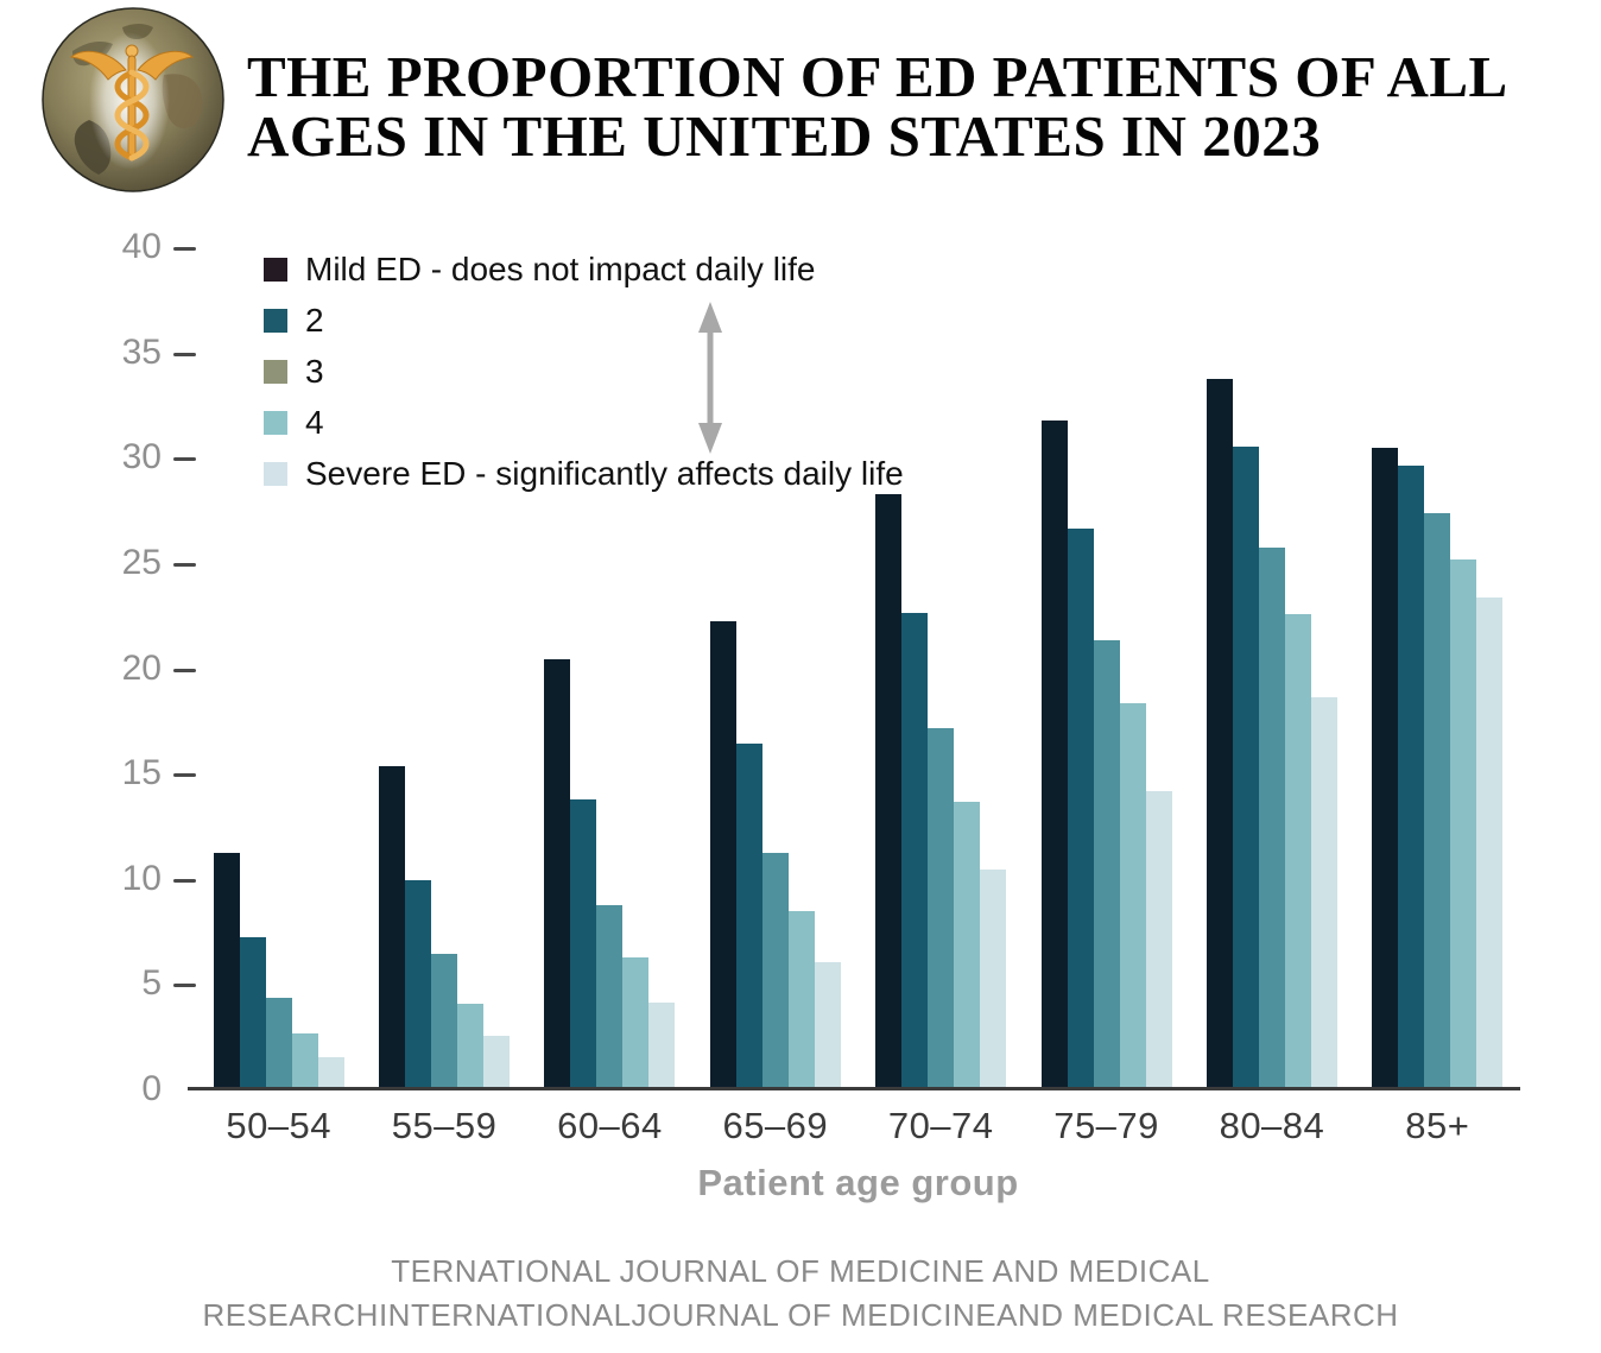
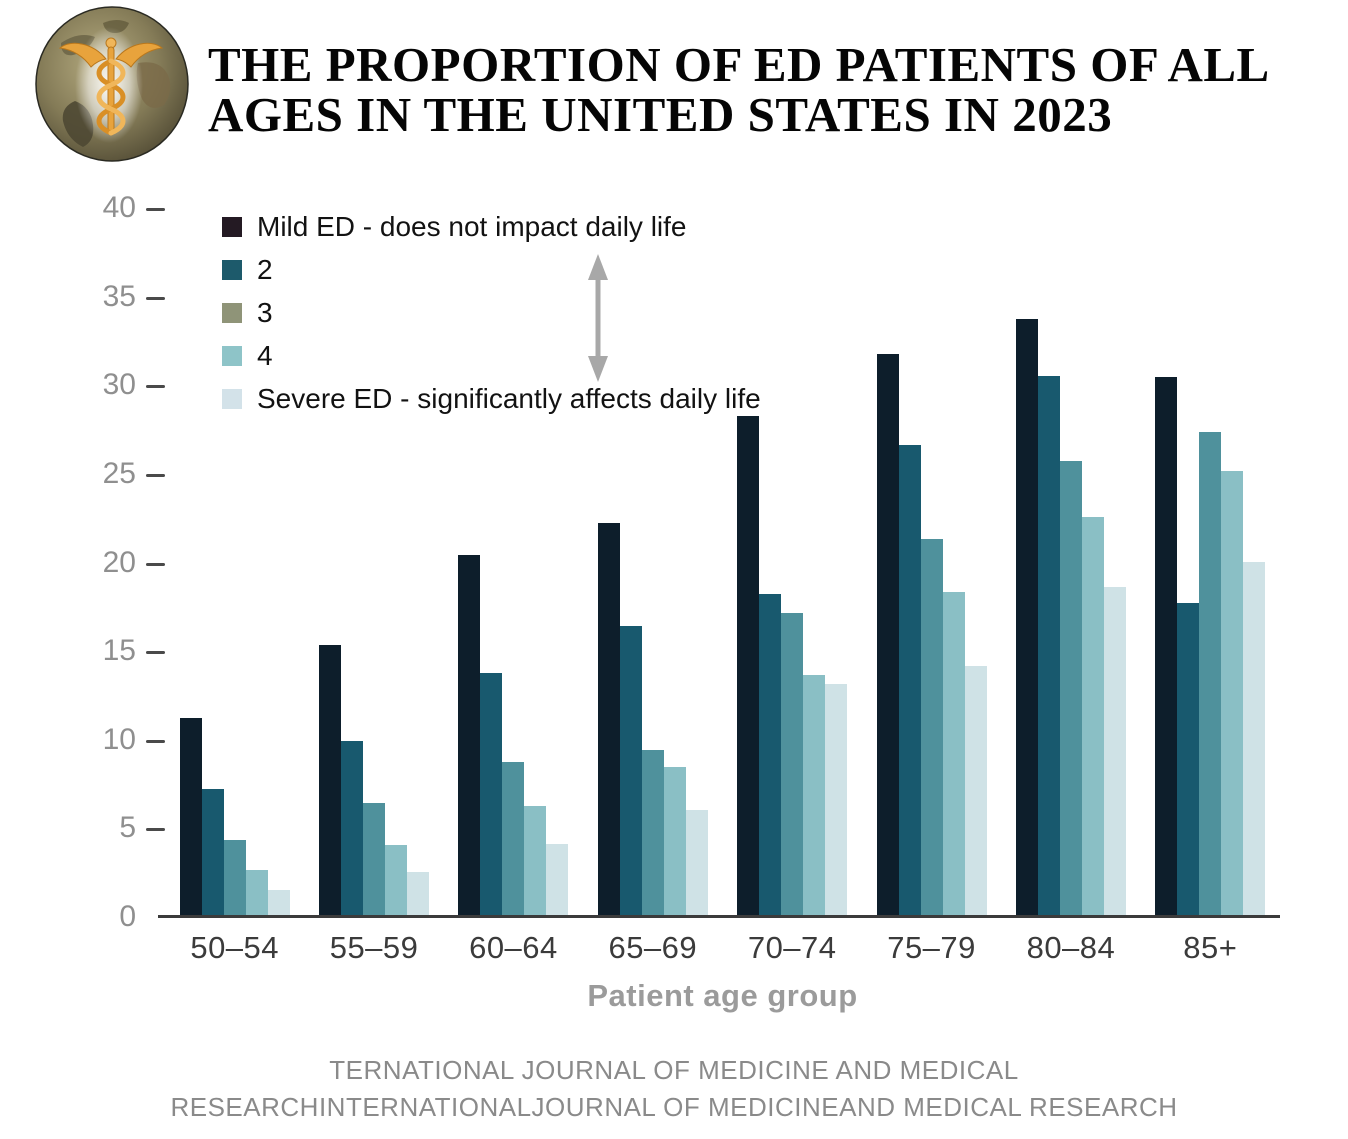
3/65–69: 11.3 -> 9.5
2/70–74: 22.7 -> 18.3
Severe ED - significantly affects daily life/70–74: 10.5 -> 13.2
2/85+: 29.7 -> 17.8
Severe ED - significantly affects daily life/85+: 23.4 -> 20.1
